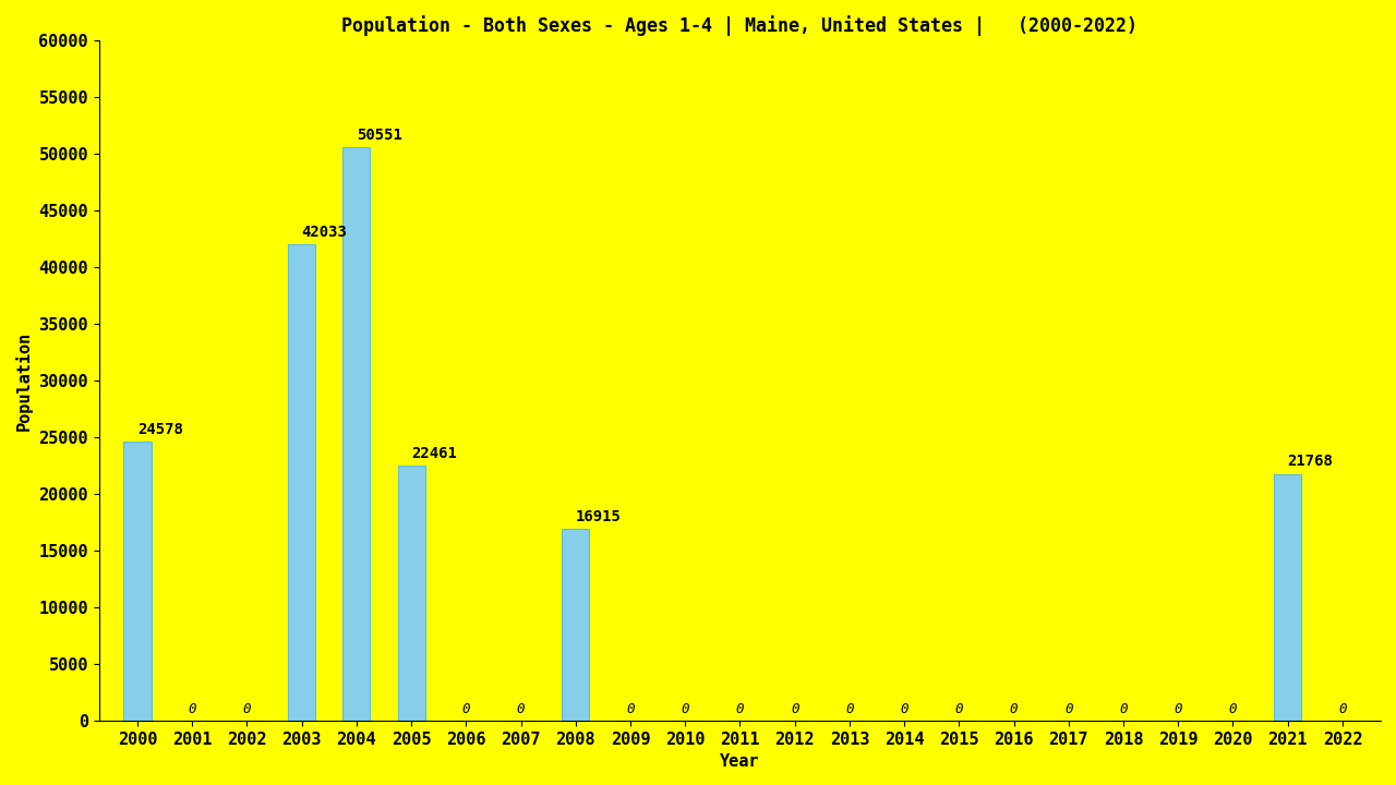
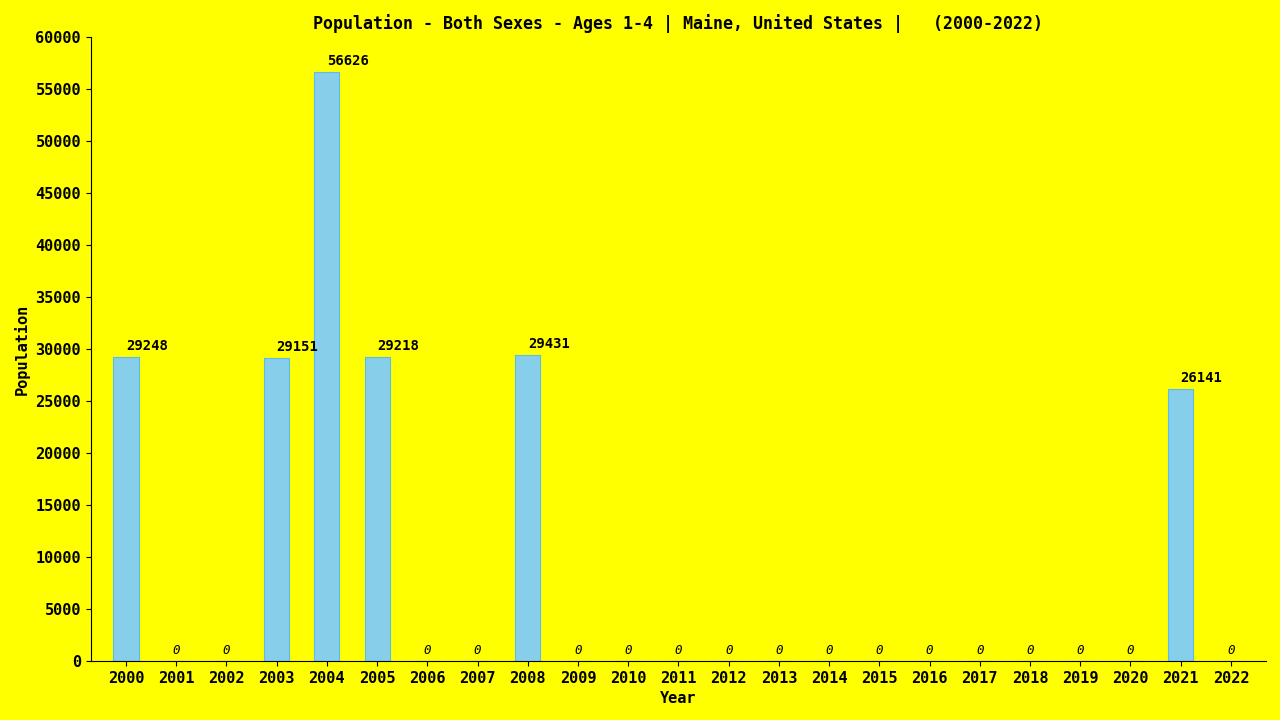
2000: 24578 -> 29248
2003: 42033 -> 29151
2004: 50551 -> 56626
2005: 22461 -> 29218
2008: 16915 -> 29431
2021: 21768 -> 26141
